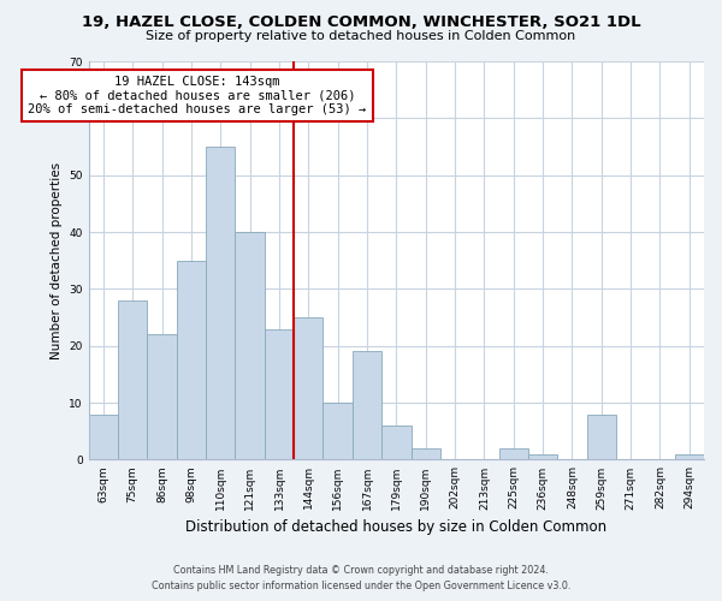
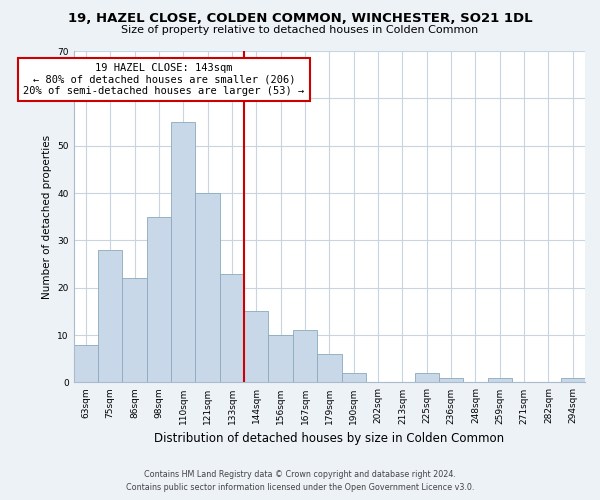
144sqm: 25 -> 15
167sqm: 19 -> 11
259sqm: 8 -> 1
